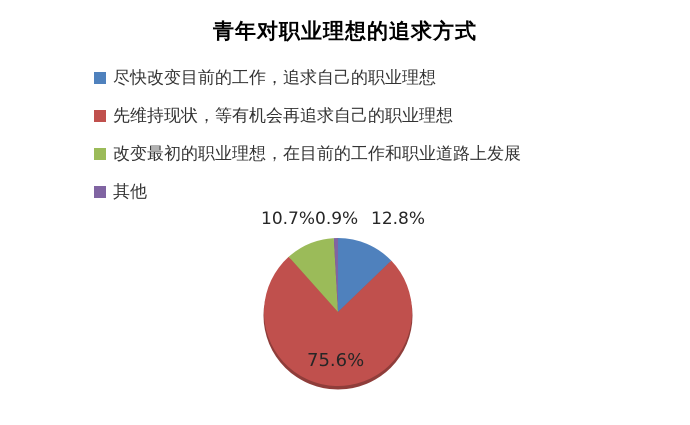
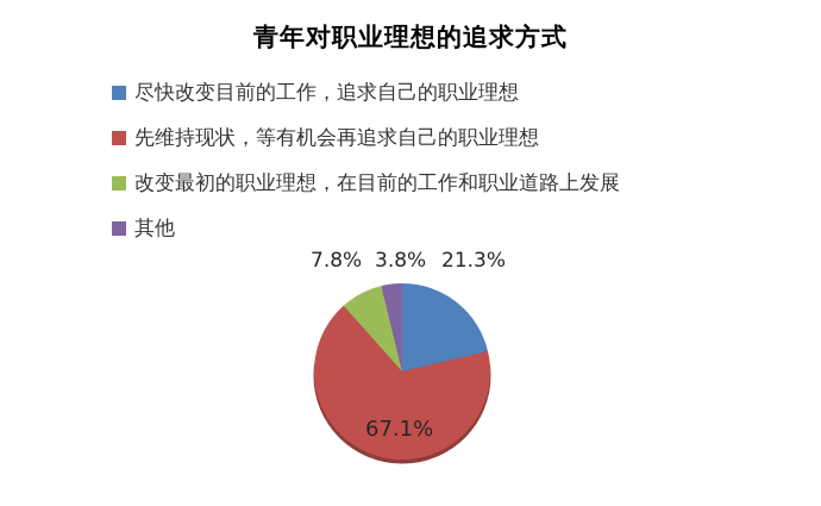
尽快改变目前的工作，追求自己的职业理想: 12.8% -> 21.3%
先维持现状，等有机会再追求自己的职业理想: 75.6% -> 67.1%
改变最初的职业理想，在目前的工作和职业道路上发展: 10.7% -> 7.8%
其他: 0.9% -> 3.8%
